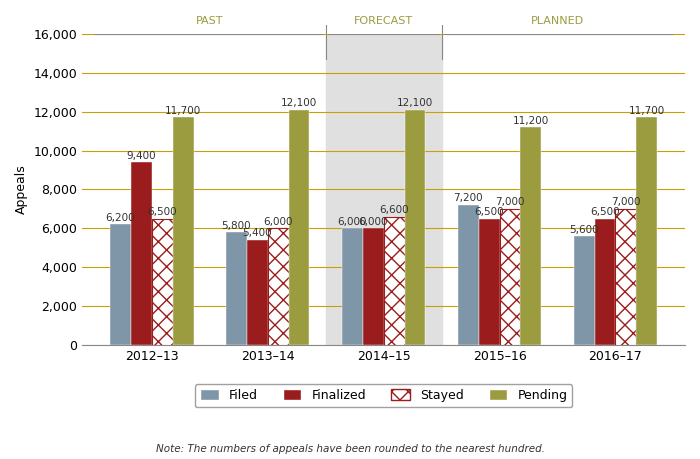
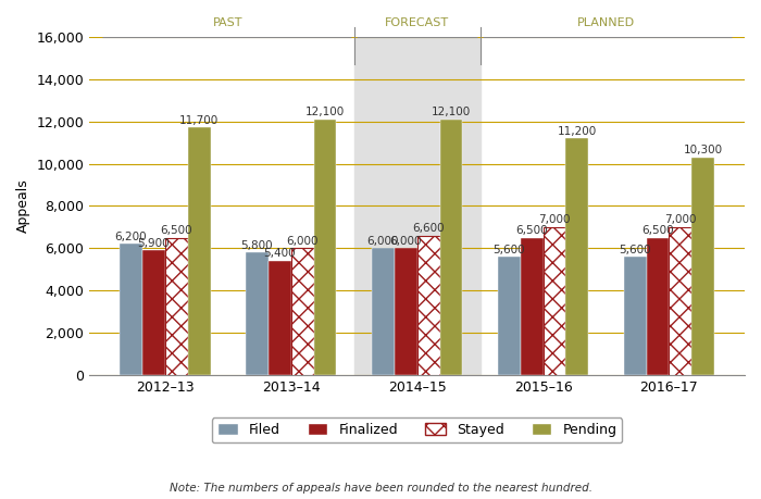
Finalized/2012–13: 9,400 -> 5,900
Filed/2015–16: 7,200 -> 5,600
Pending/2016–17: 11,700 -> 10,300
